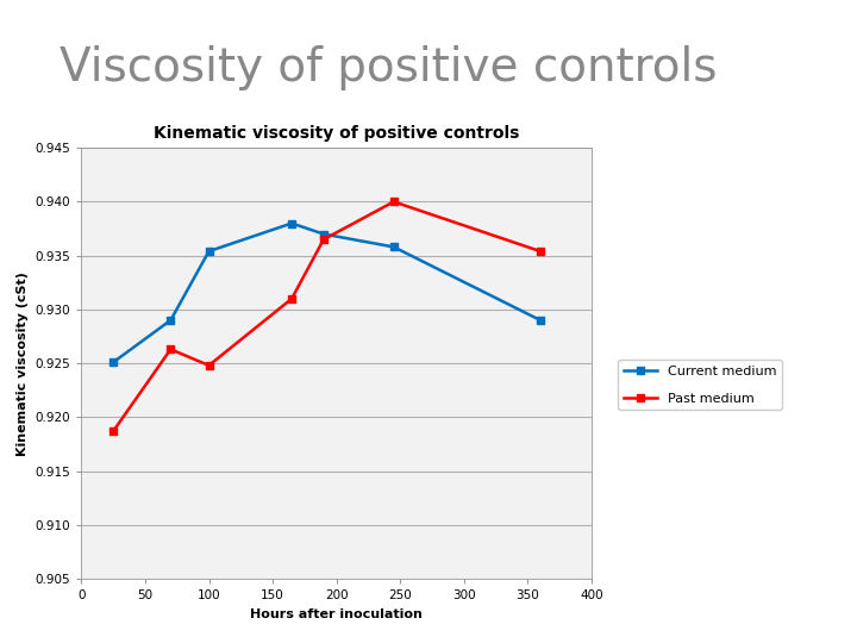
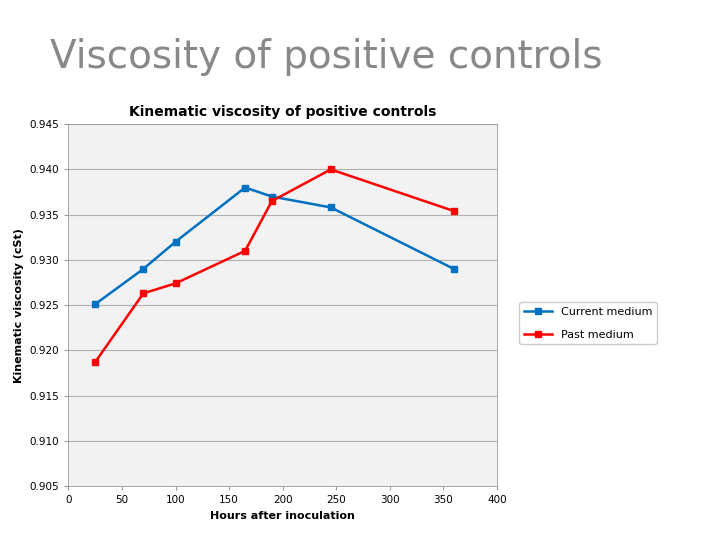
Current medium/100: 0.9354 -> 0.9320
Past medium/100: 0.9248 -> 0.9274
